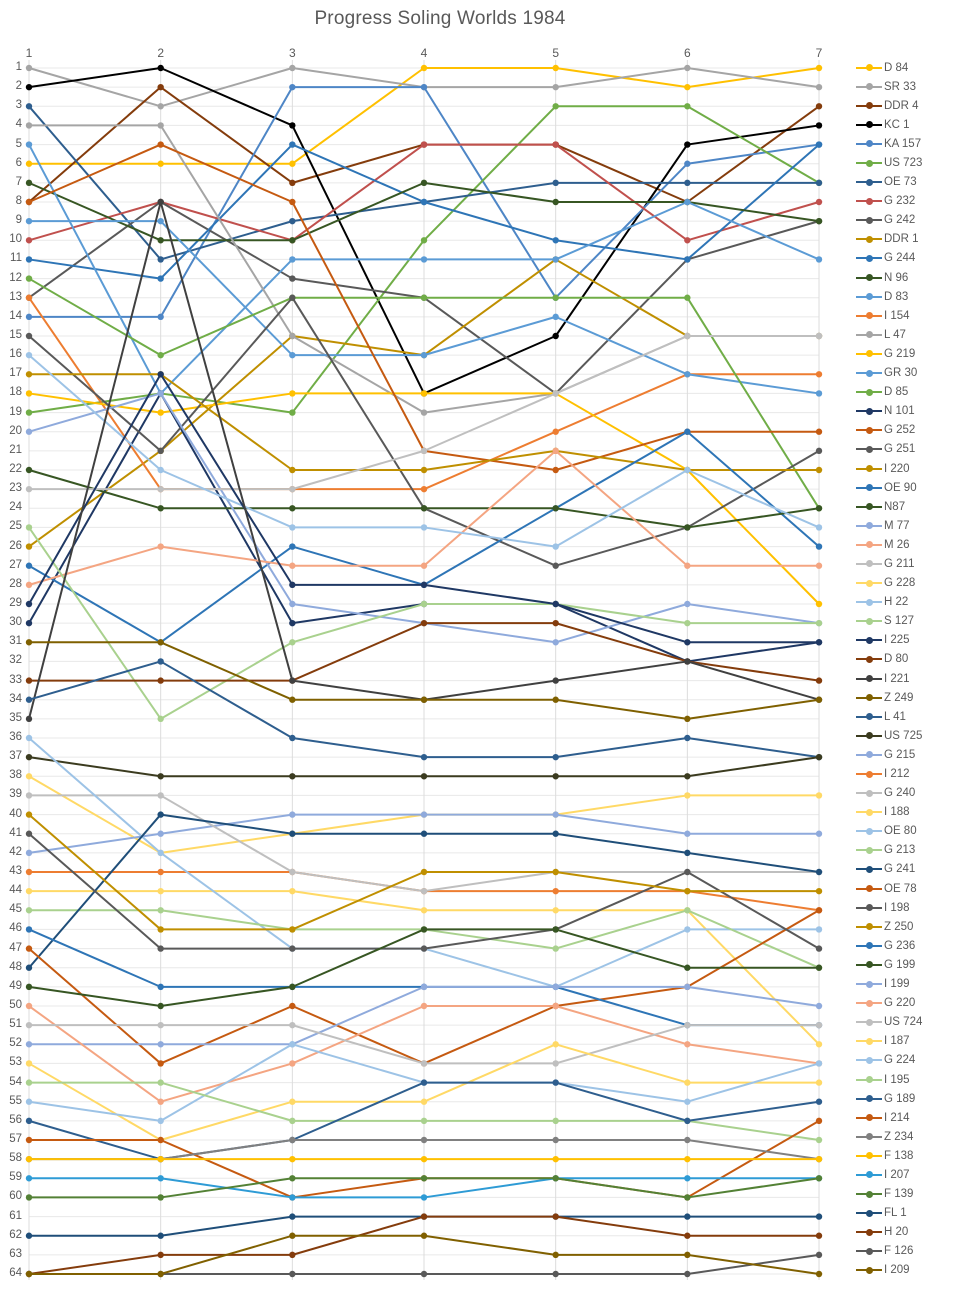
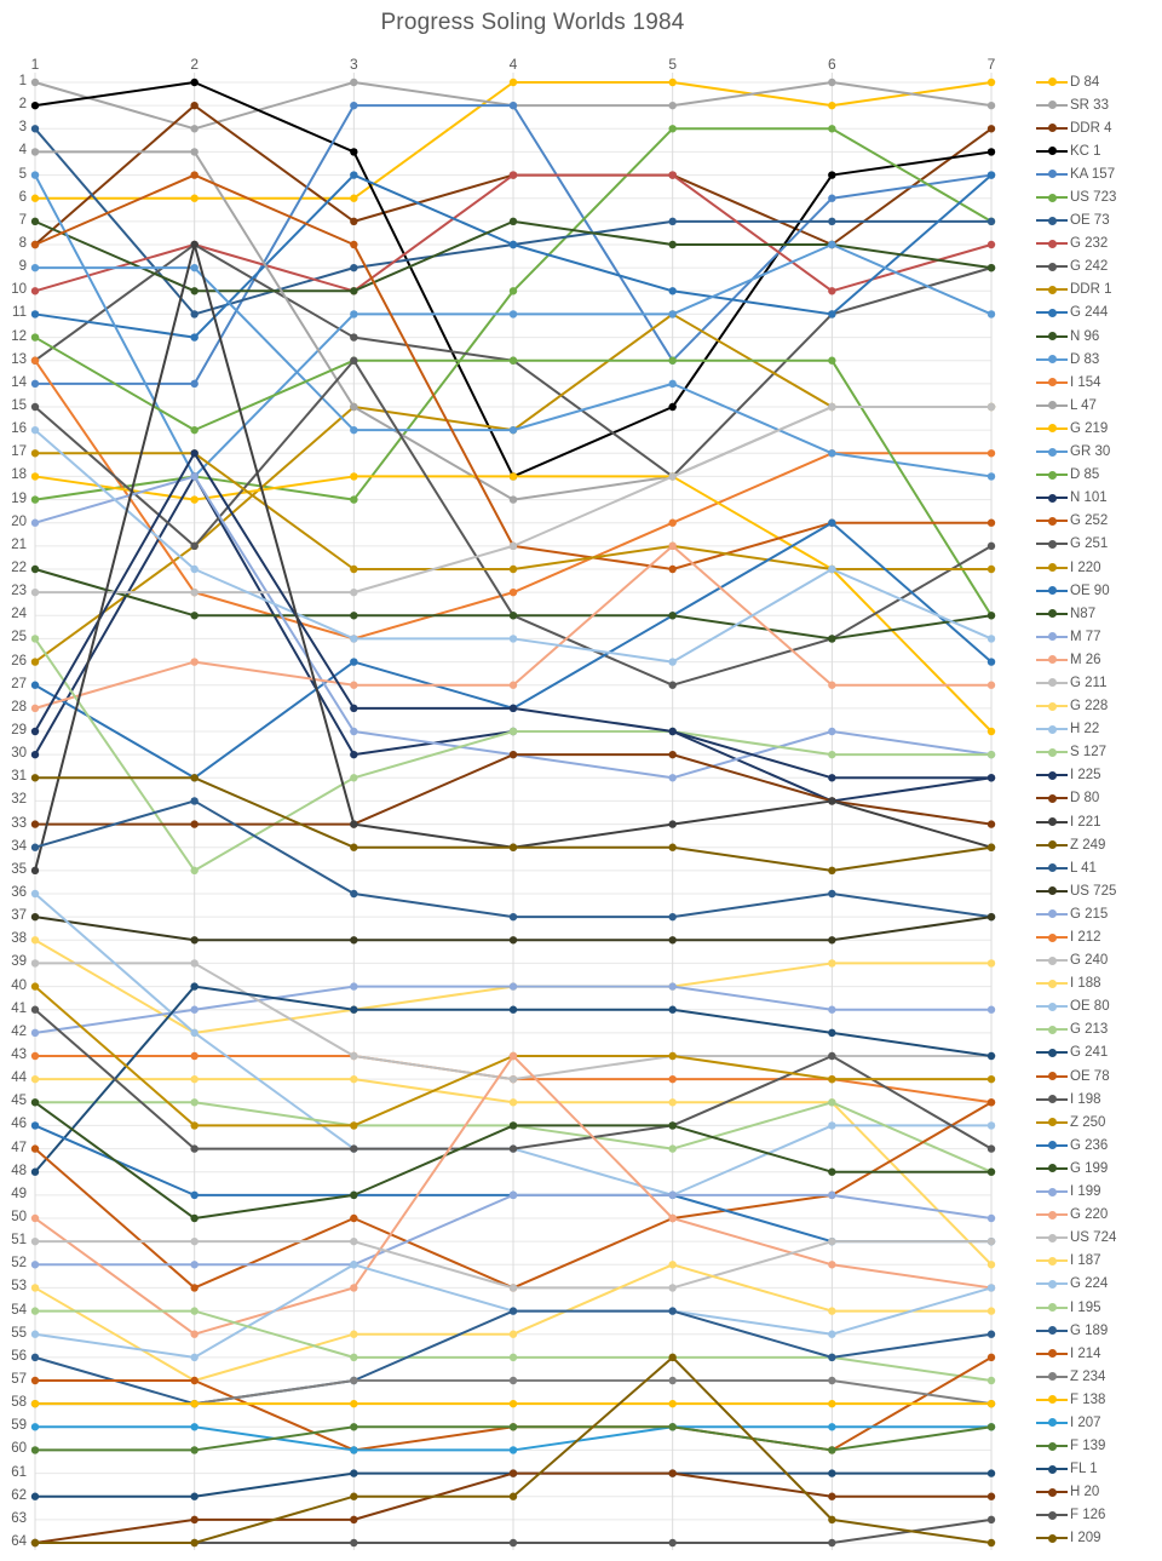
G 199/1: 49 -> 45
I 154/3: 23 -> 25
G 220/4: 50 -> 43
I 209/5: 63 -> 56
